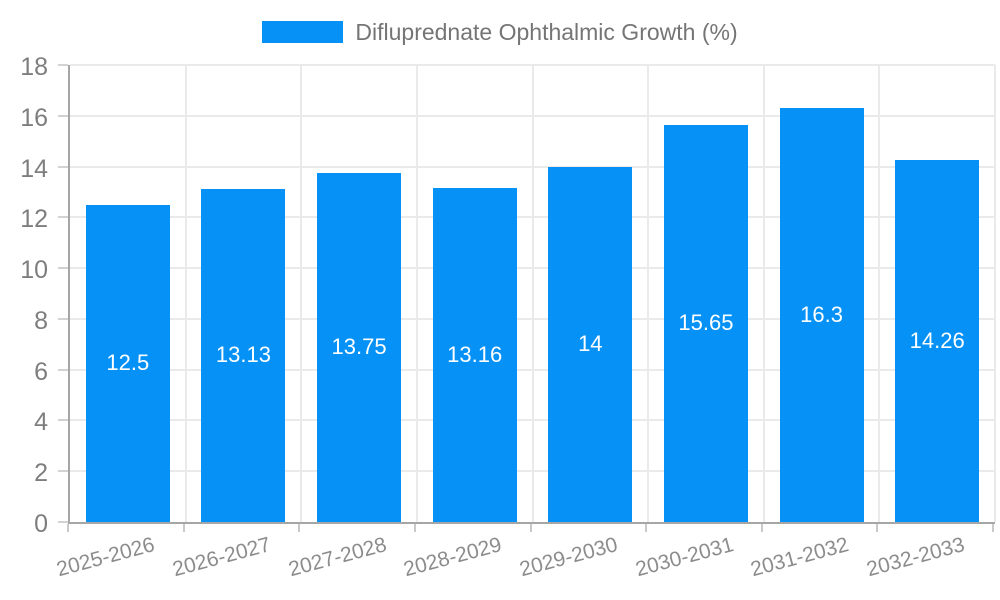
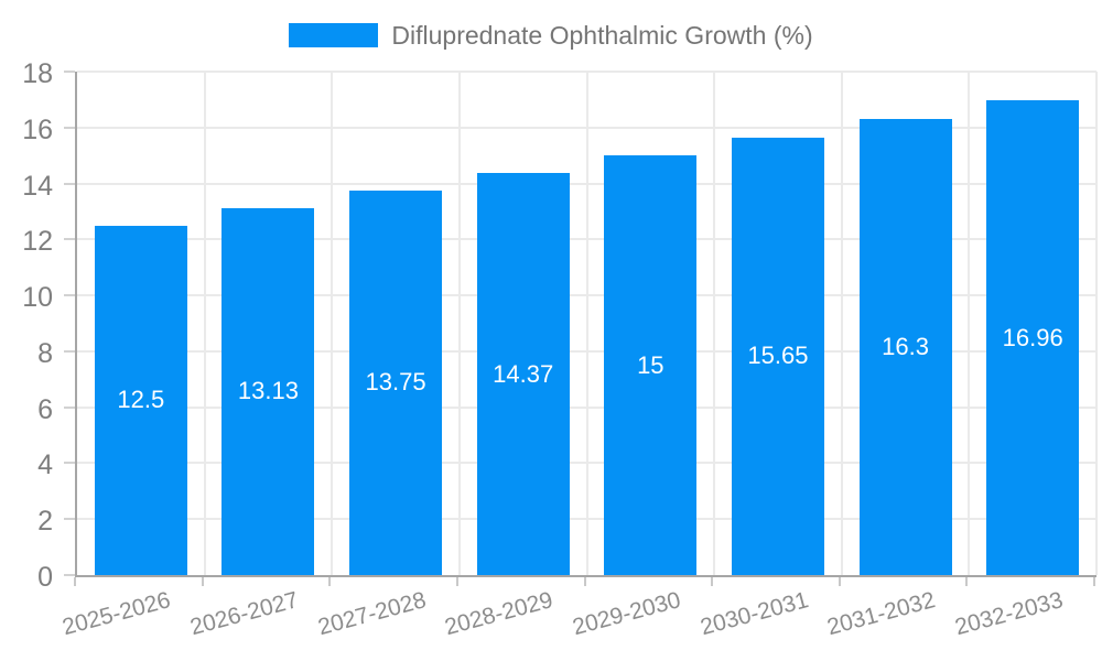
2028-2029: 13.16 -> 14.37
2029-2030: 14 -> 15
2032-2033: 14.26 -> 16.96
